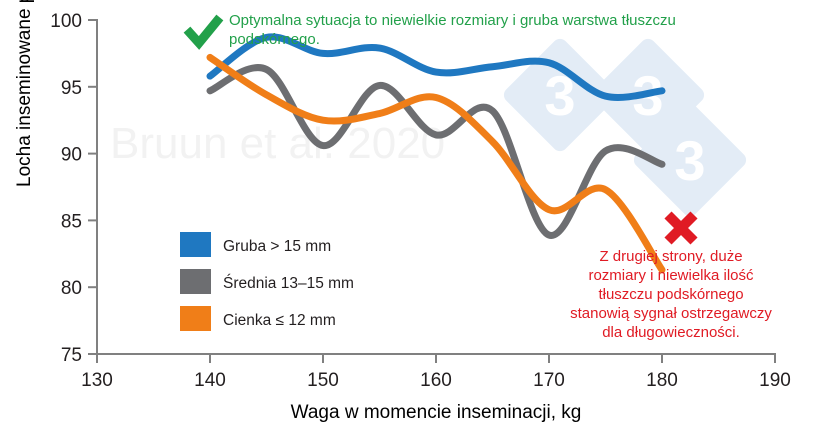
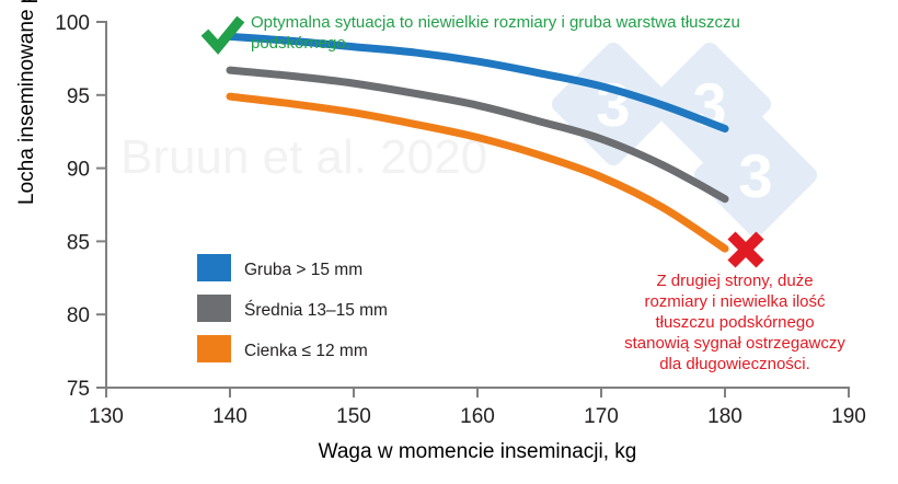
Gruba > 15 mm/140: 95.8 -> 99.0
Średnia 13–15 mm/140: 94.7 -> 96.7
Cienka ≤ 12 mm/140: 97.2 -> 94.9
Gruba > 15 mm/150: 97.5 -> 98.3
Średnia 13–15 mm/150: 90.6 -> 95.8
Cienka ≤ 12 mm/150: 92.5 -> 93.8
Gruba > 15 mm/160: 96.1 -> 97.3
Średnia 13–15 mm/160: 91.4 -> 94.3
Cienka ≤ 12 mm/160: 94.2 -> 92.1
Gruba > 15 mm/170: 96.8 -> 95.6
Średnia 13–15 mm/170: 83.9 -> 92.0
Cienka ≤ 12 mm/170: 85.8 -> 89.4
Gruba > 15 mm/180: 94.7 -> 92.7
Średnia 13–15 mm/180: 89.2 -> 87.9
Cienka ≤ 12 mm/180: 81.3 -> 84.5
